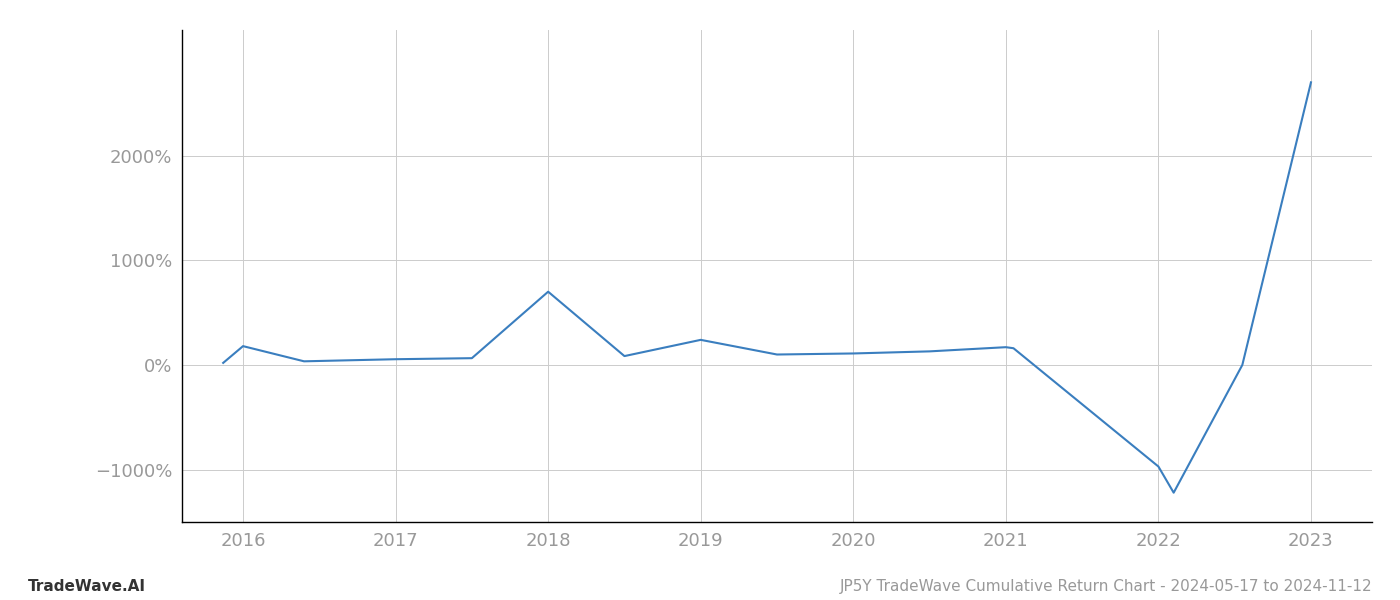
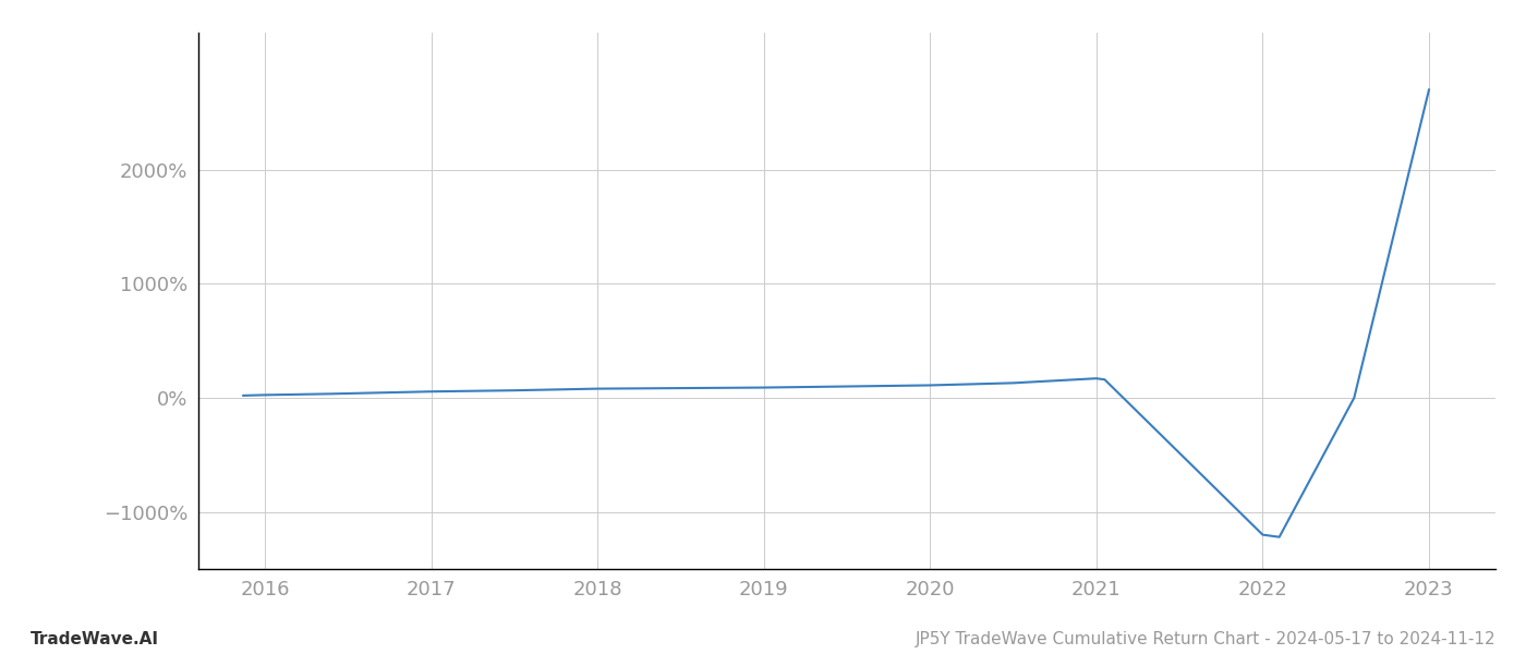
2016: 180% -> 20%
2018: 700% -> 80%
2019: 240% -> 90%
2022: -970% -> -1200%
